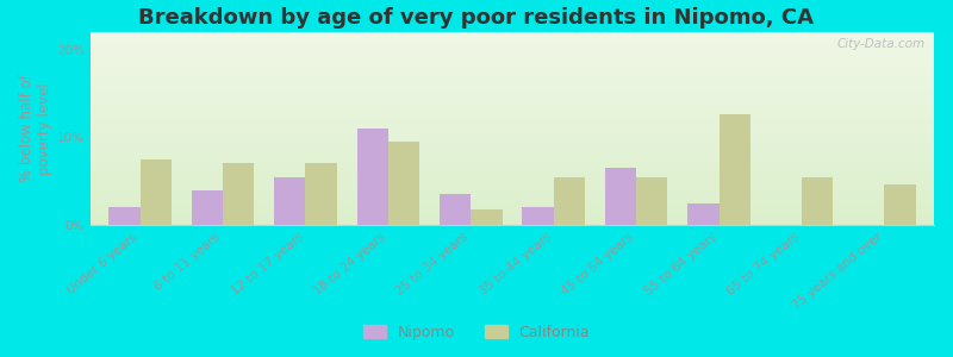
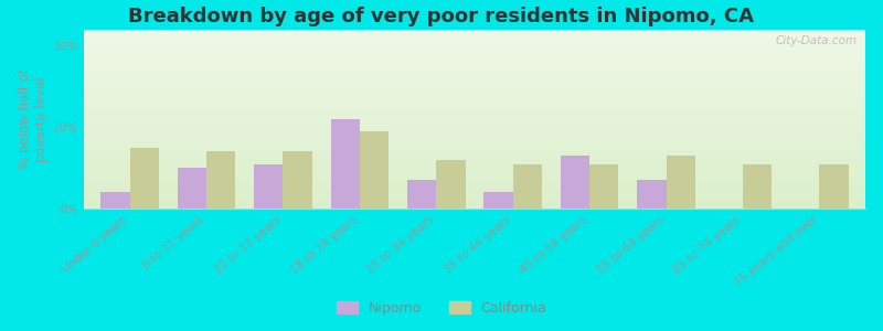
Nipomo/6 to 11 years: 4.0% -> 5.0%
California/25 to 34 years: 1.8% -> 6.0%
Nipomo/55 to 64 years: 2.4% -> 3.5%
California/55 to 64 years: 12.6% -> 6.5%
California/75 years and over: 4.6% -> 5.5%
